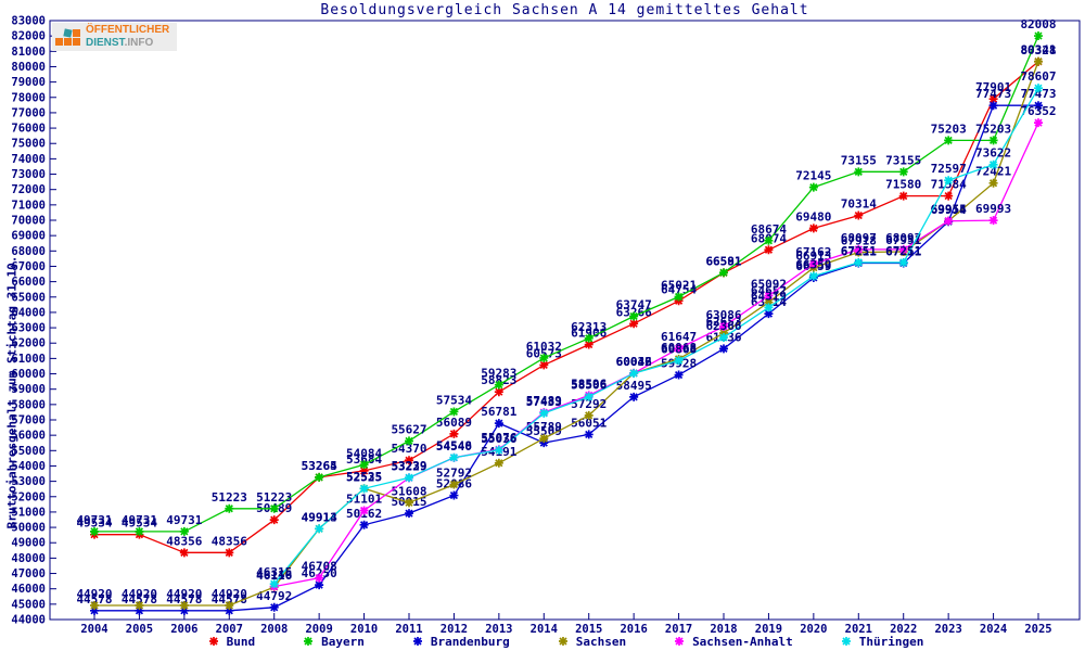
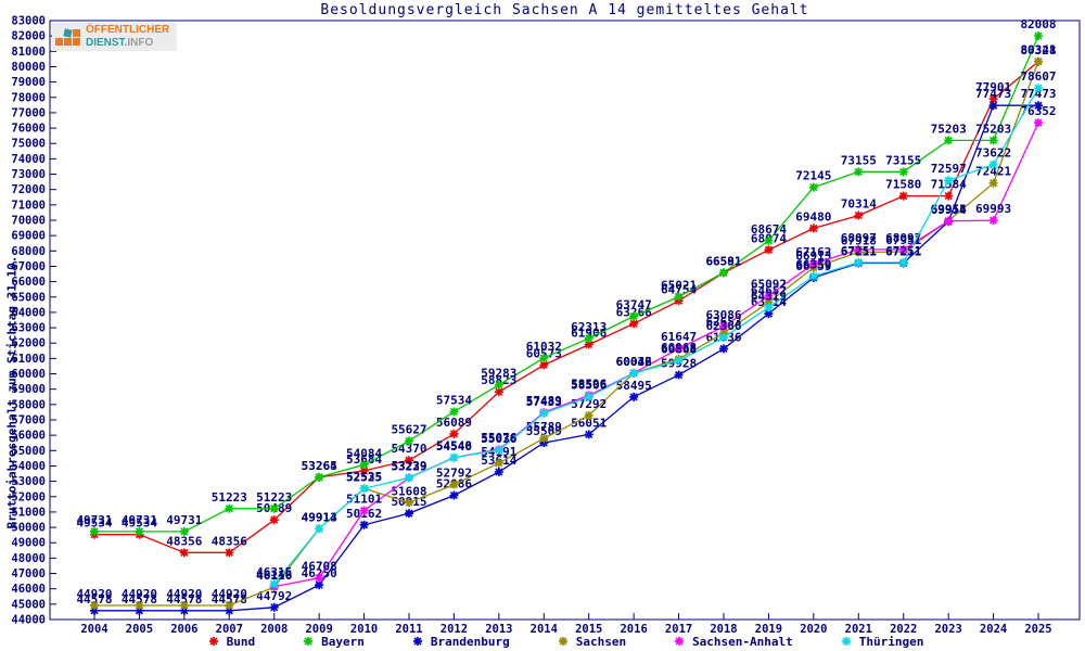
Brandenburg/2013: 56781 -> 53614
